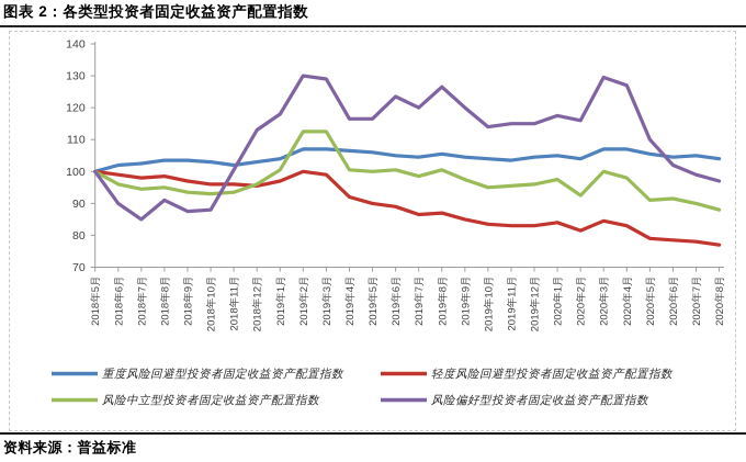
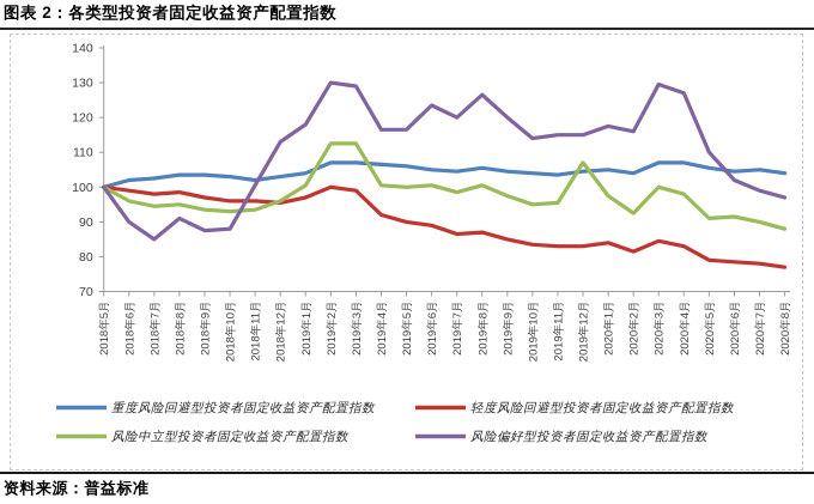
风险中立型投资者固定收益资产配置指数/2019年12月: 96 -> 107
